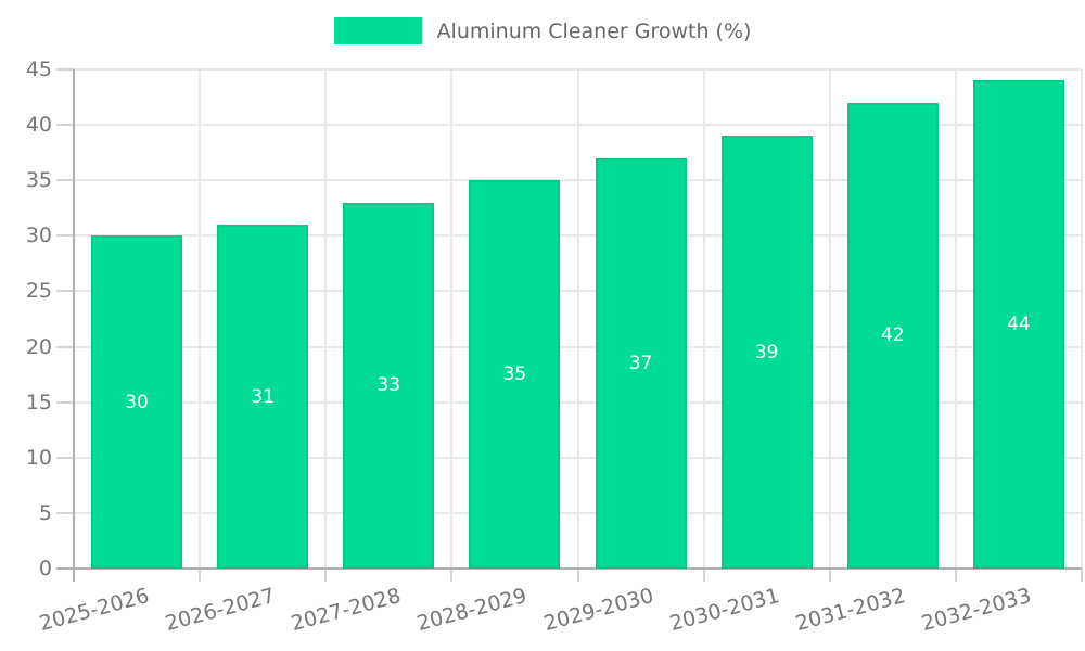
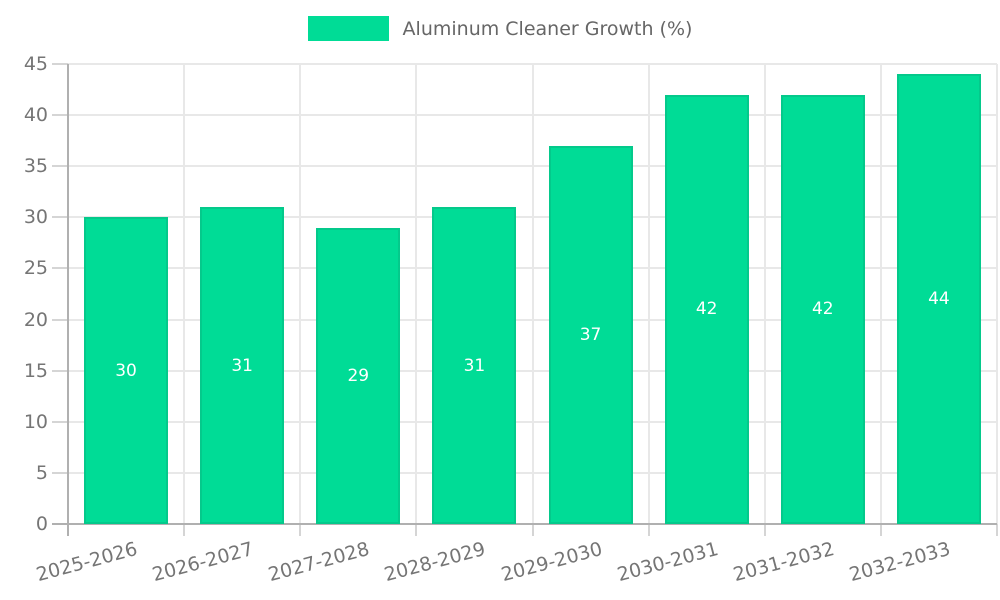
2027-2028: 33 -> 29
2028-2029: 35 -> 31
2030-2031: 39 -> 42
